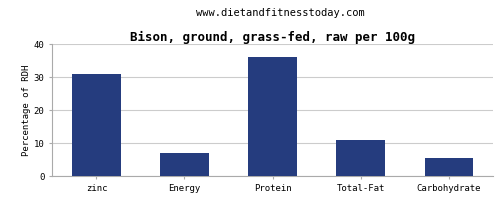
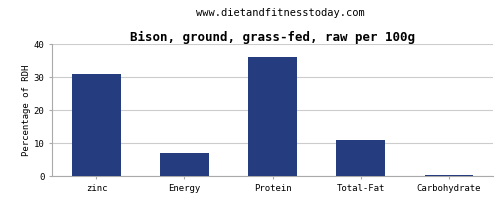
Carbohydrate: 5.5 -> 0.5
